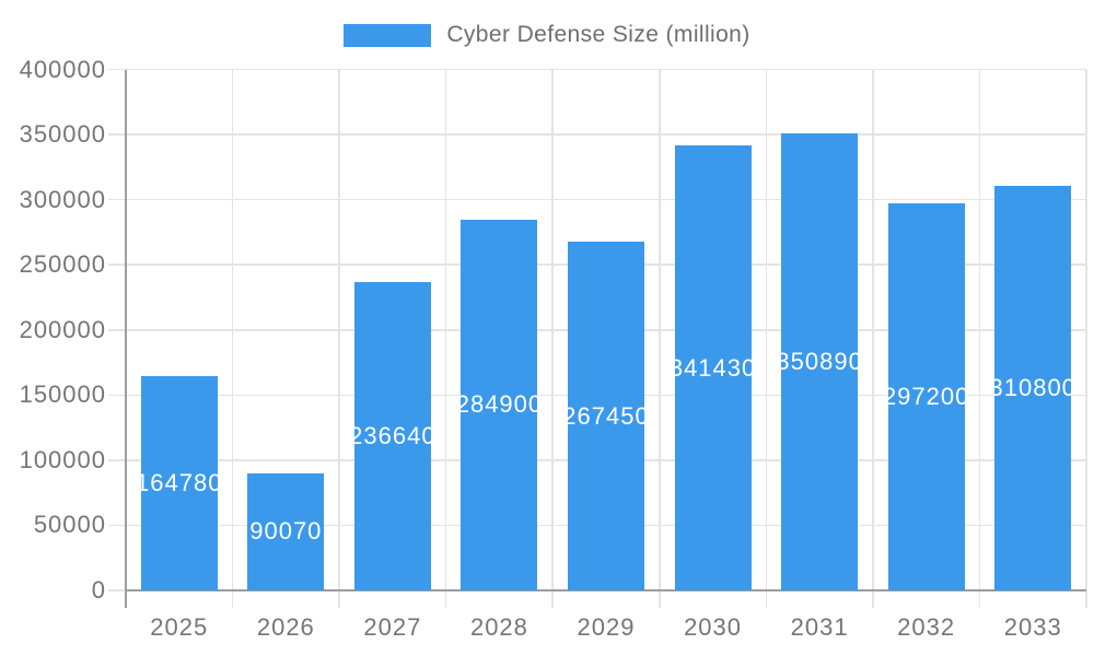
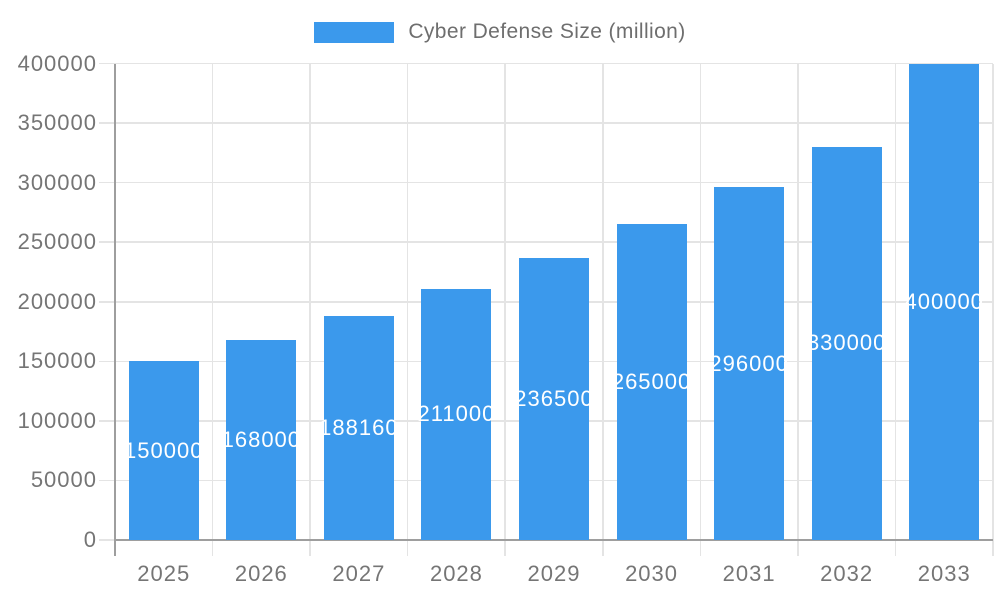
2025: 164780 -> 150000
2026: 90070 -> 168000
2027: 236640 -> 188160
2028: 284900 -> 211000
2029: 267450 -> 236500
2030: 341430 -> 265000
2031: 350890 -> 296000
2032: 297200 -> 330000
2033: 310800 -> 400000
